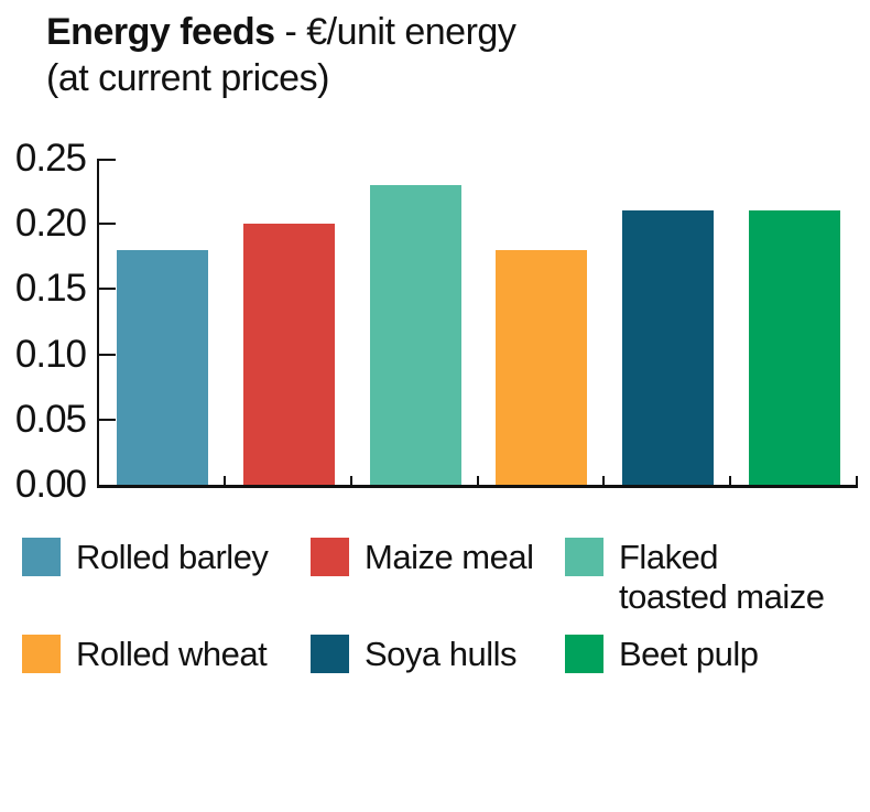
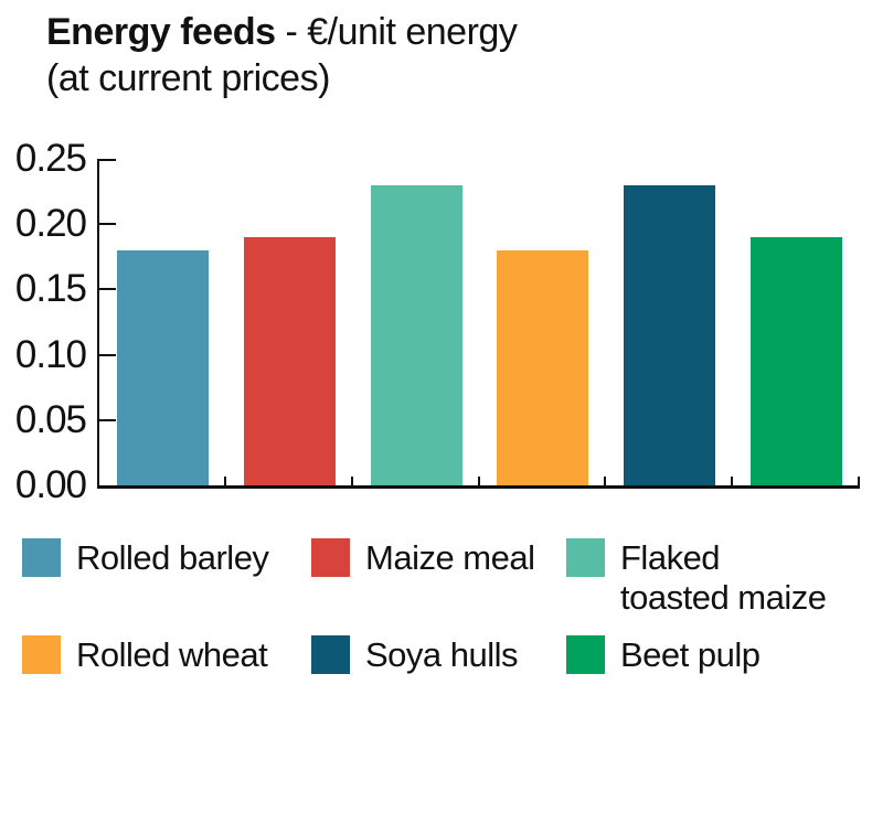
Maize meal: 0.20 -> 0.19
Soya hulls: 0.21 -> 0.23
Beet pulp: 0.21 -> 0.19
